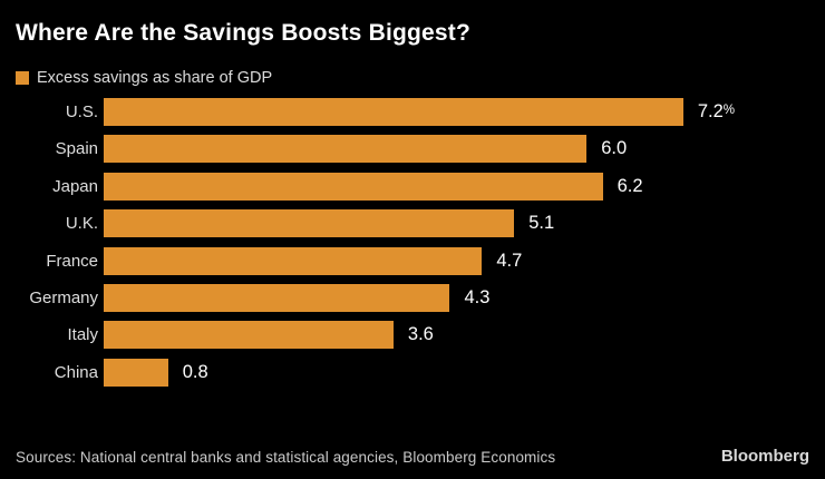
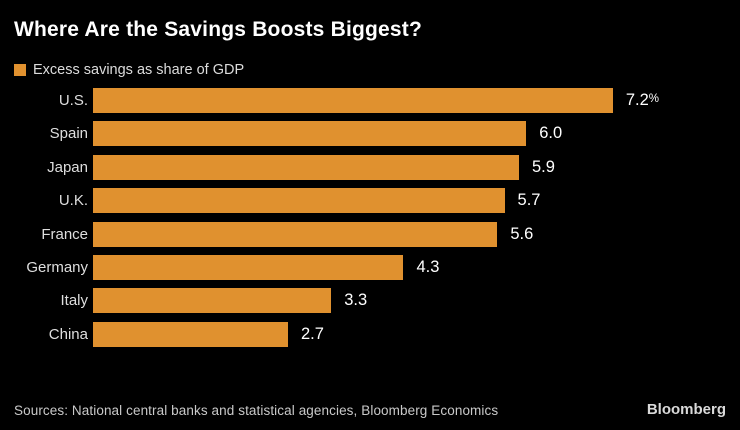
Japan: 6.2 -> 5.9
U.K.: 5.1 -> 5.7
France: 4.7 -> 5.6
Italy: 3.6 -> 3.3
China: 0.8 -> 2.7
